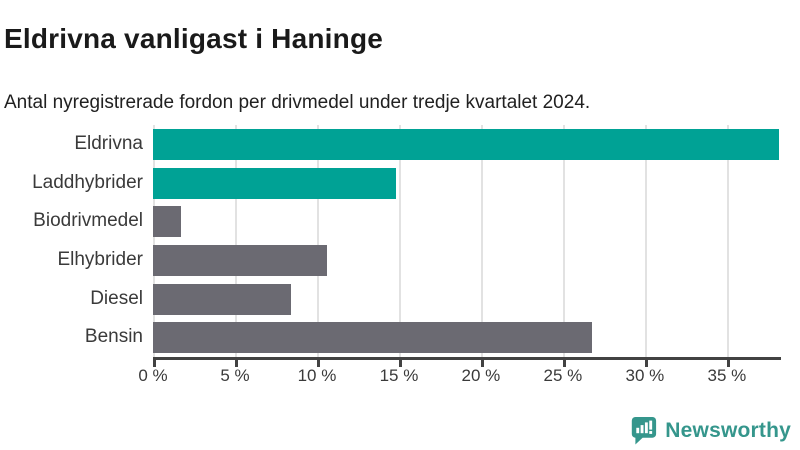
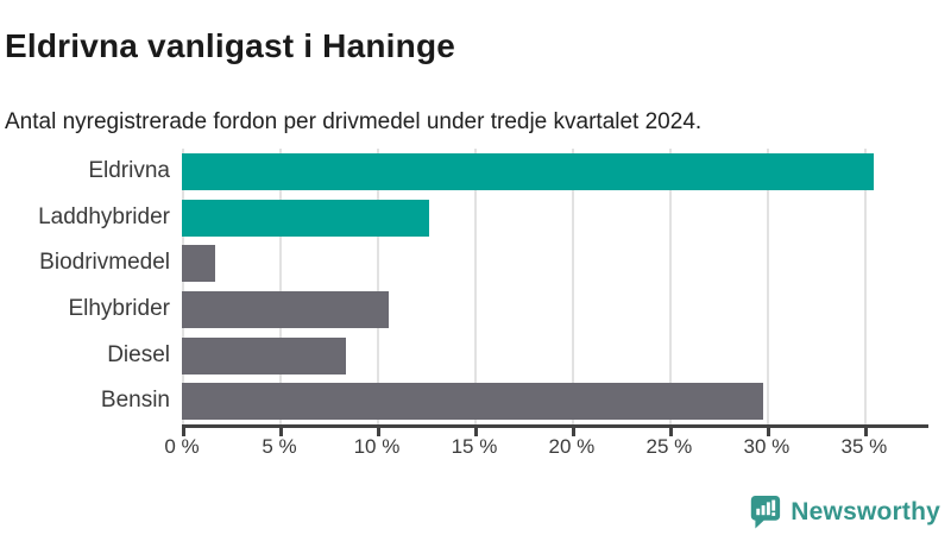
Eldrivna: 38.2% -> 35.5%
Laddhybrider: 14.8% -> 12.7%
Bensin: 26.8% -> 29.8%
